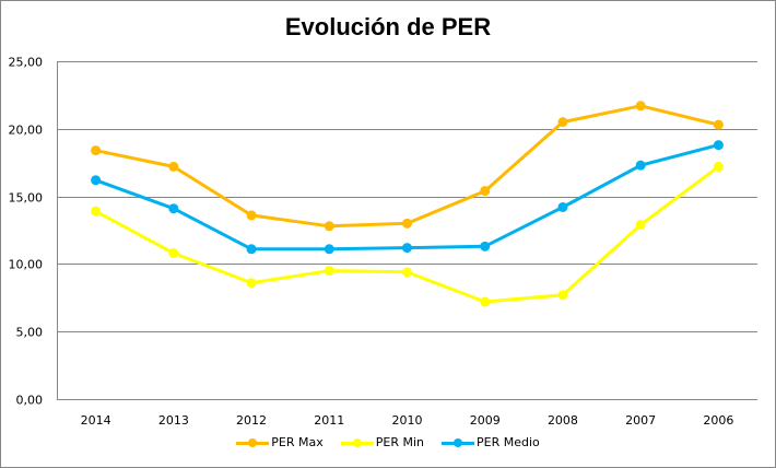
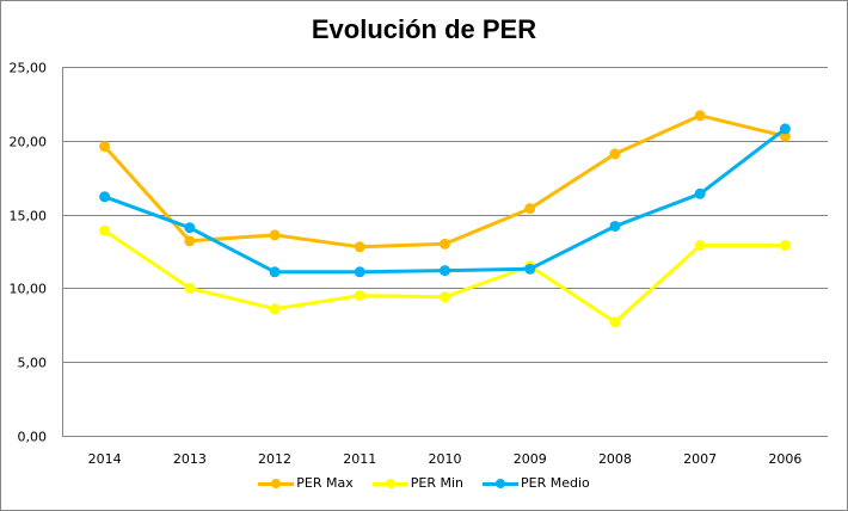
PER Max/2014: 18,4 -> 19,6
PER Max/2013: 17,2 -> 13,2
PER Min/2013: 10,8 -> 10,0
PER Min/2009: 7,2 -> 11,5
PER Max/2008: 20,5 -> 19,1
PER Medio/2007: 17,3 -> 16,4
PER Min/2006: 17,2 -> 12,9
PER Medio/2006: 18,8 -> 20,8
